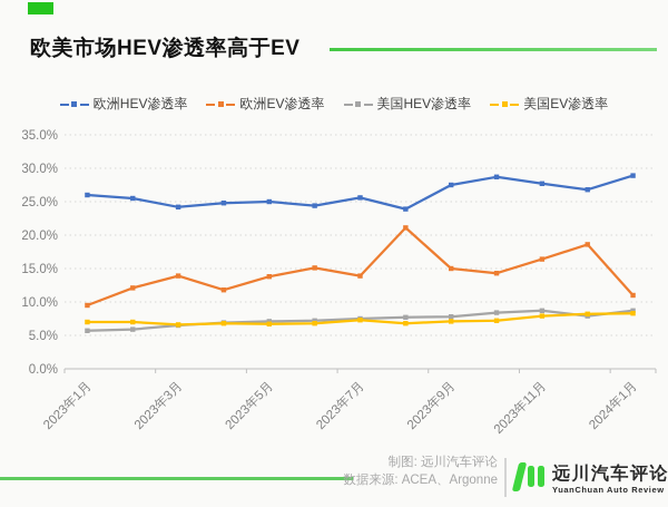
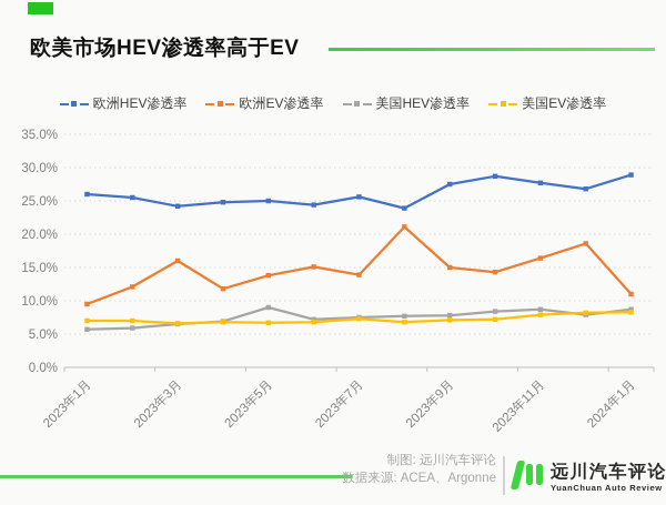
欧洲EV渗透率/2023年3月: 14% -> 16%
美国HEV渗透率/2023年5月: 7% -> 9%
